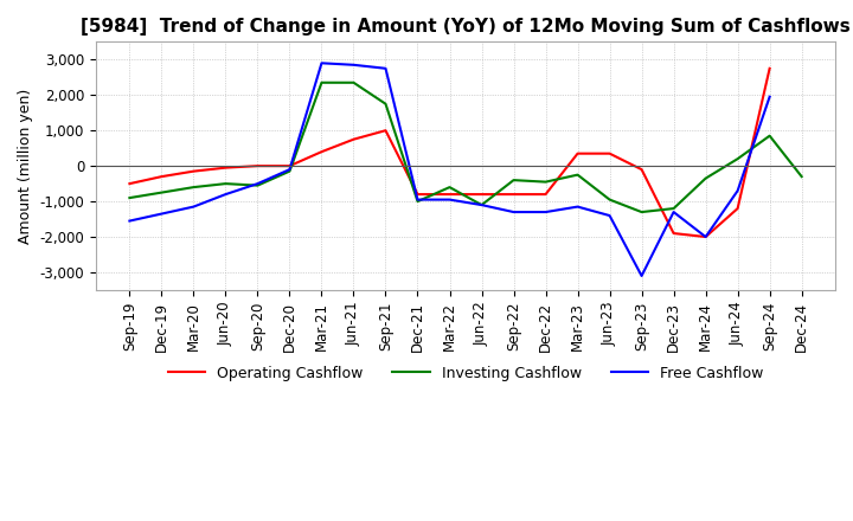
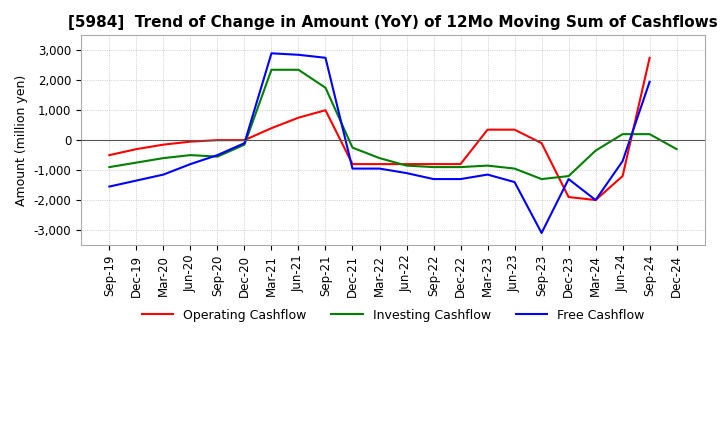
Investing Cashflow/Dec-21: -1,000 -> -250
Investing Cashflow/Jun-22: -1,100 -> -850
Investing Cashflow/Sep-22: -400 -> -900
Investing Cashflow/Dec-22: -450 -> -900
Investing Cashflow/Mar-23: -250 -> -850
Investing Cashflow/Sep-24: 850 -> 200
